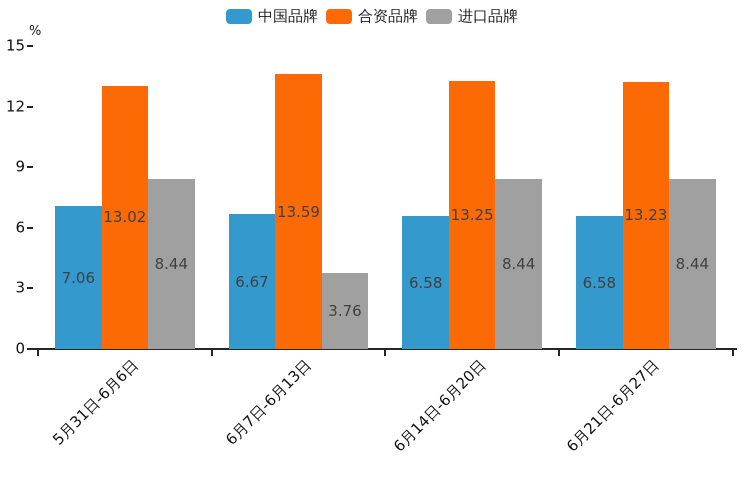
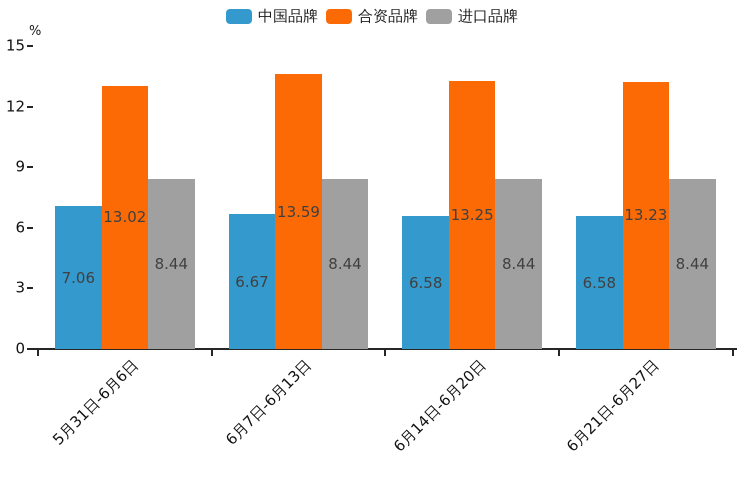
进口品牌/6月7日-6月13日: 3.76 -> 8.44
